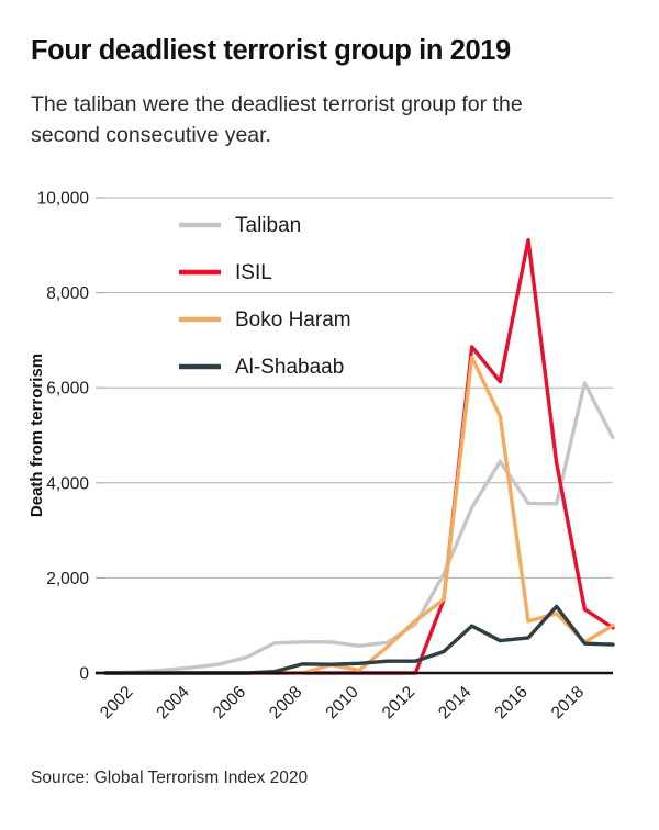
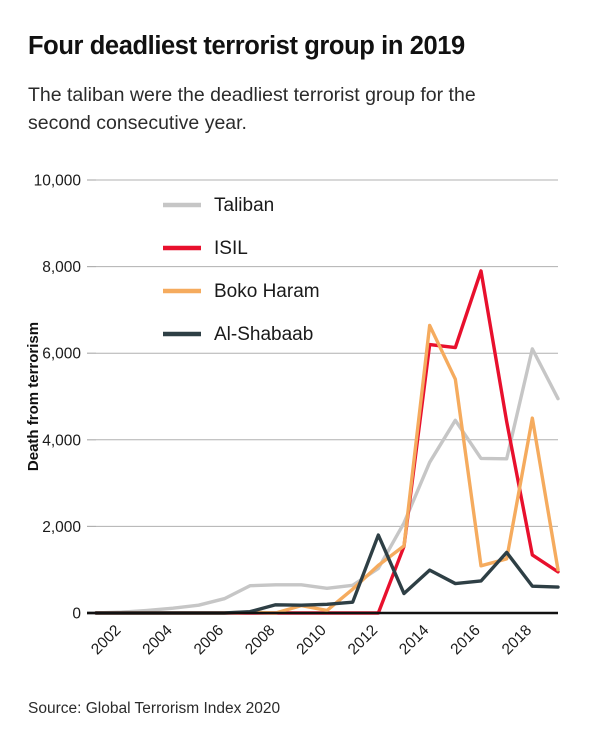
Al-Shabaab/2012: 200 -> 1800
ISIL/2014: 6900 -> 6200
ISIL/2016: 9100 -> 7900
Boko Haram/2018: 600 -> 4500
